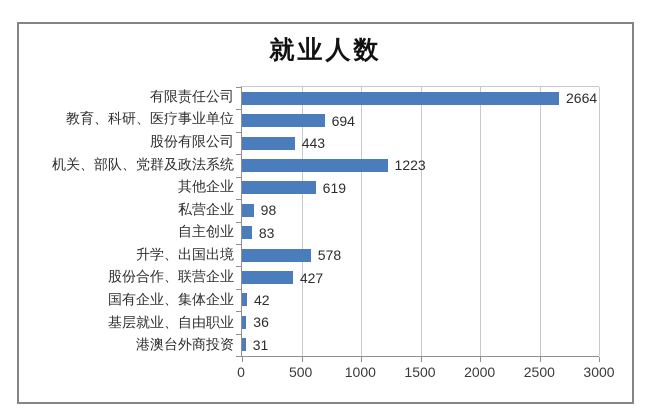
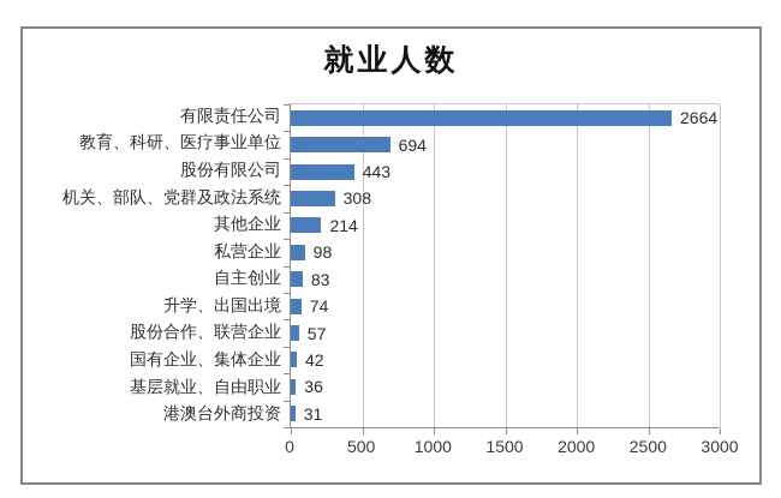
机关、部队、党群及政法系统: 1223 -> 308
其他企业: 619 -> 214
升学、出国出境: 578 -> 74
股份合作、联营企业: 427 -> 57
